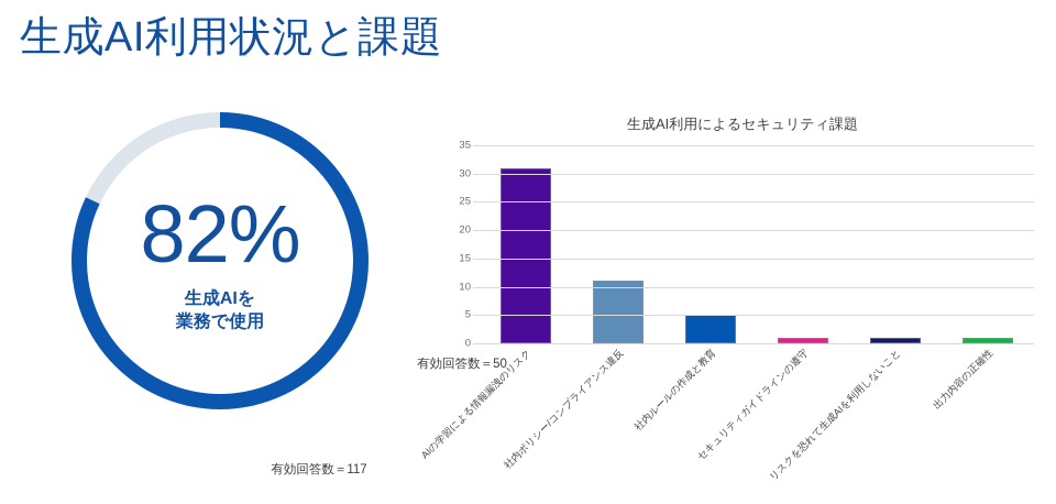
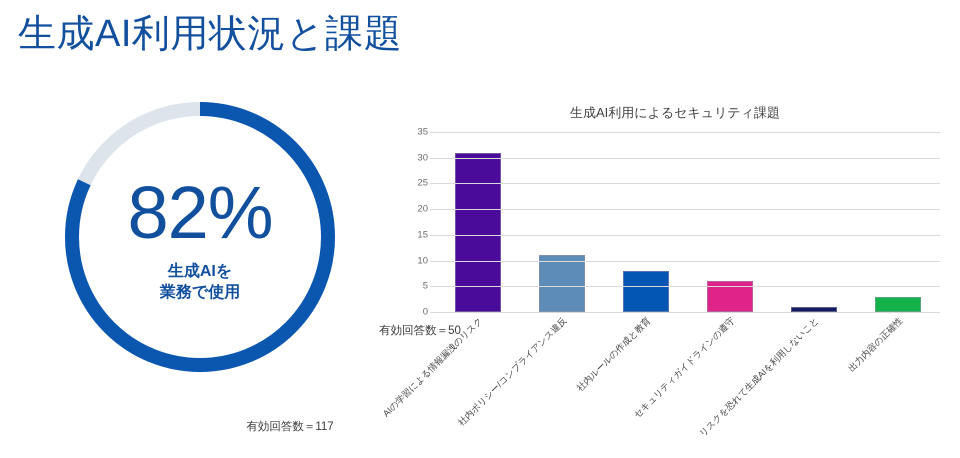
社内ルールの作成と教育: 5 -> 8
セキュリティガイドラインの遵守: 1 -> 6
出力内容の正確性: 1 -> 3
